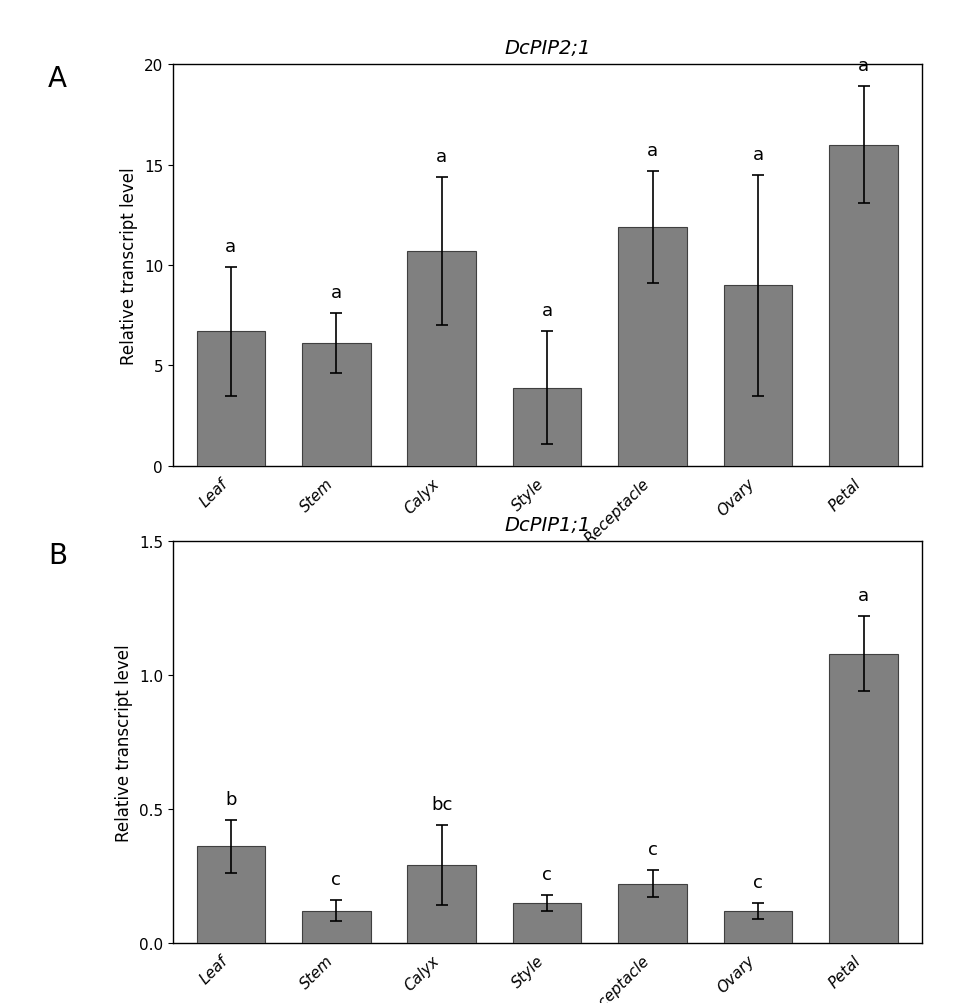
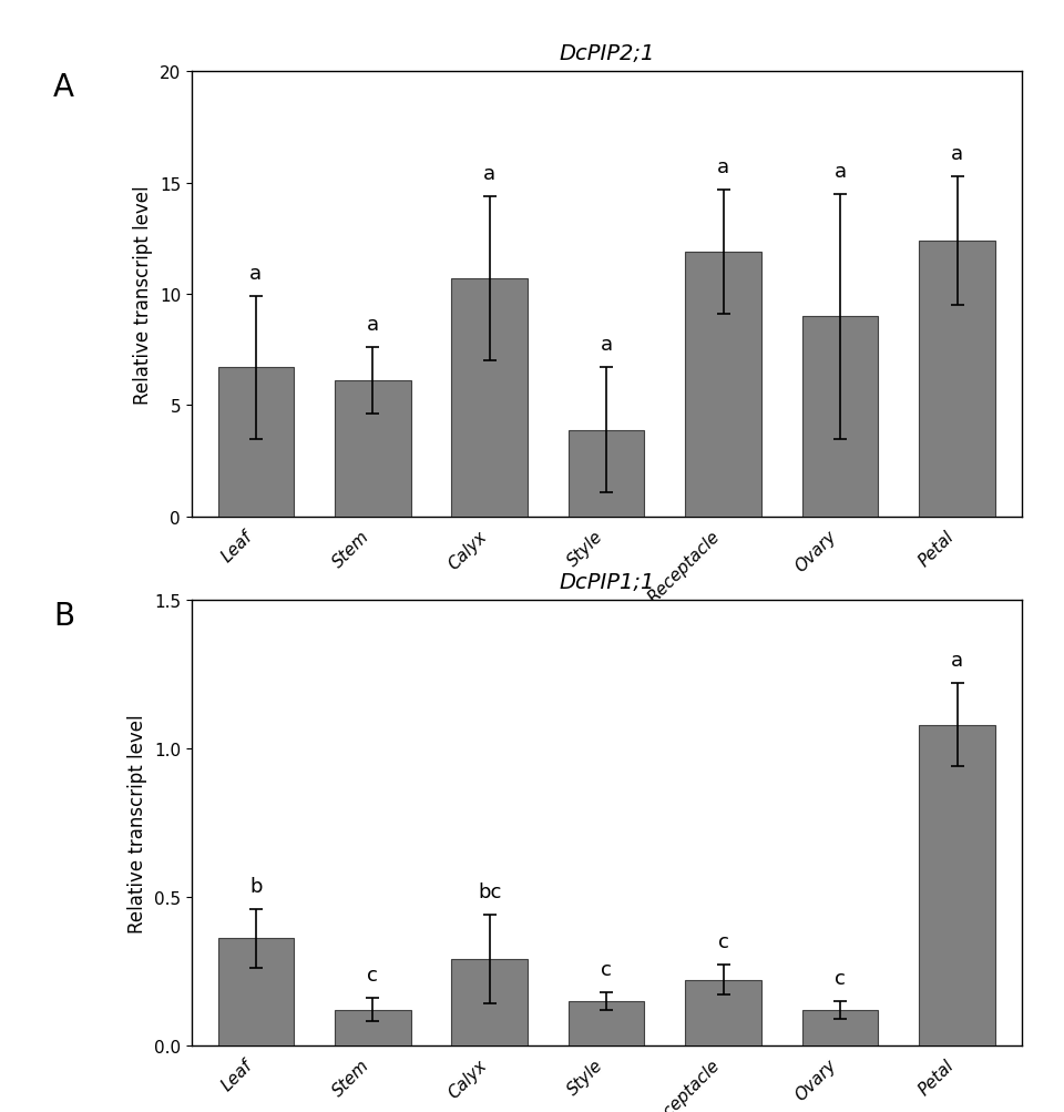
DcPIP2;1/Petal: 16.0 -> 12.4
